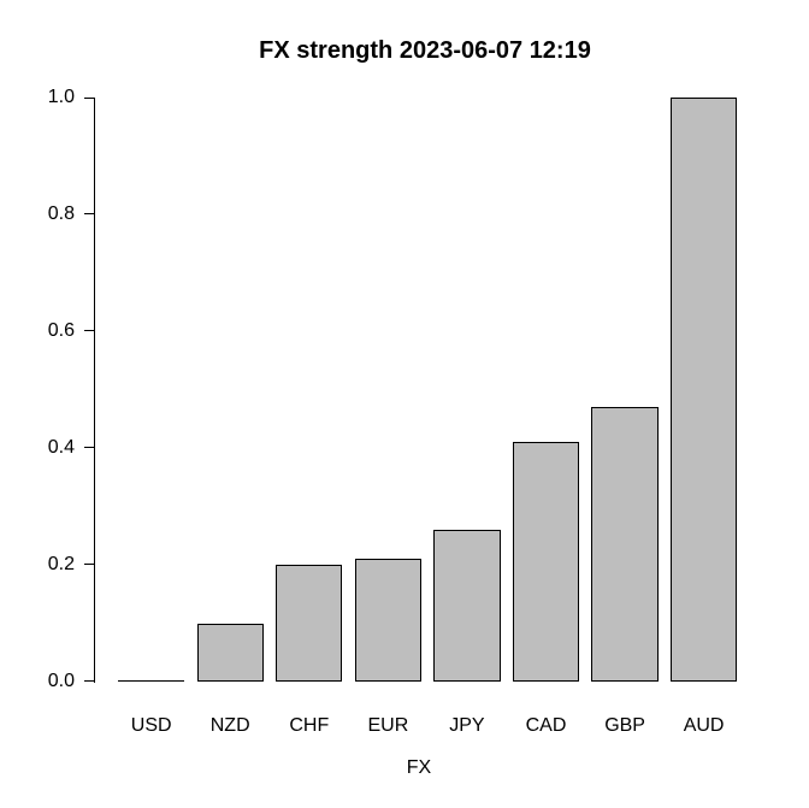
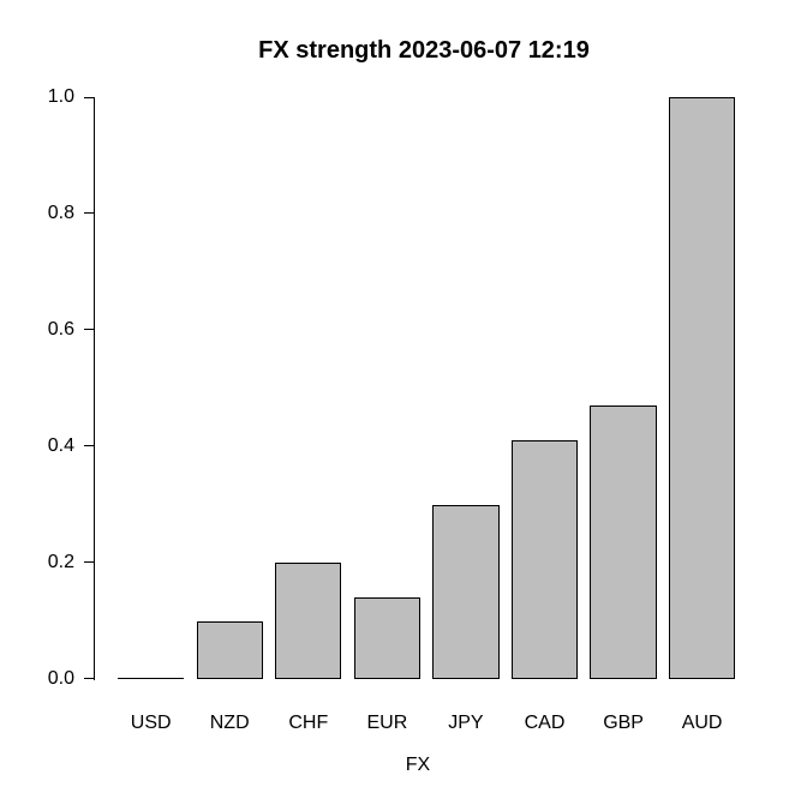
EUR: 0.21 -> 0.14
JPY: 0.26 -> 0.30
